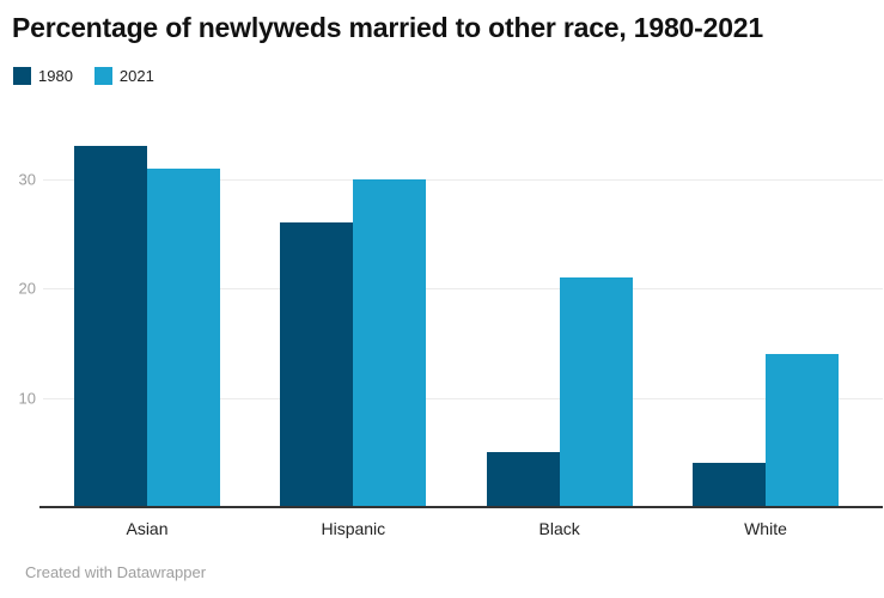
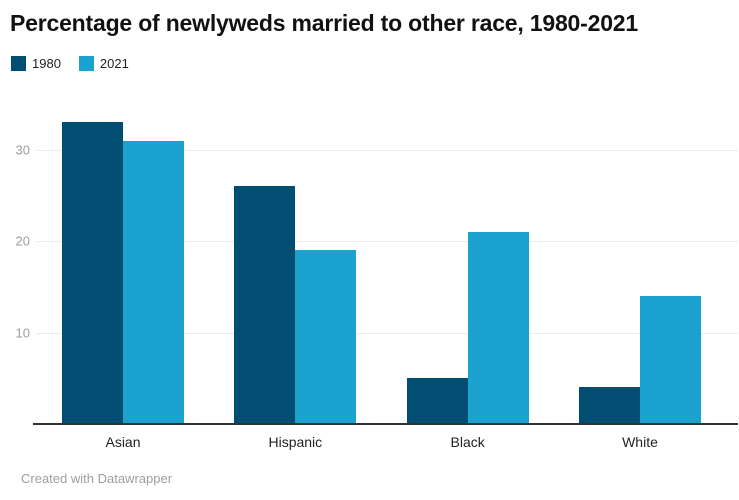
2021/Hispanic: 30 -> 19
